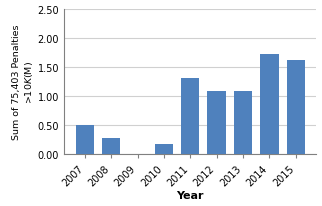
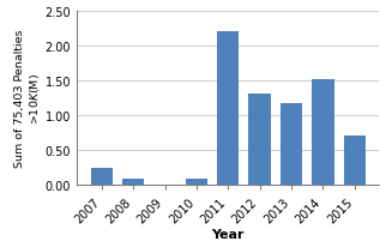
2007: 0.50 -> 0.25
2008: 0.28 -> 0.09
2010: 0.18 -> 0.09
2011: 1.30 -> 2.20
2012: 1.08 -> 1.30
2013: 1.08 -> 1.17
2014: 1.72 -> 1.52
2015: 1.62 -> 0.70
